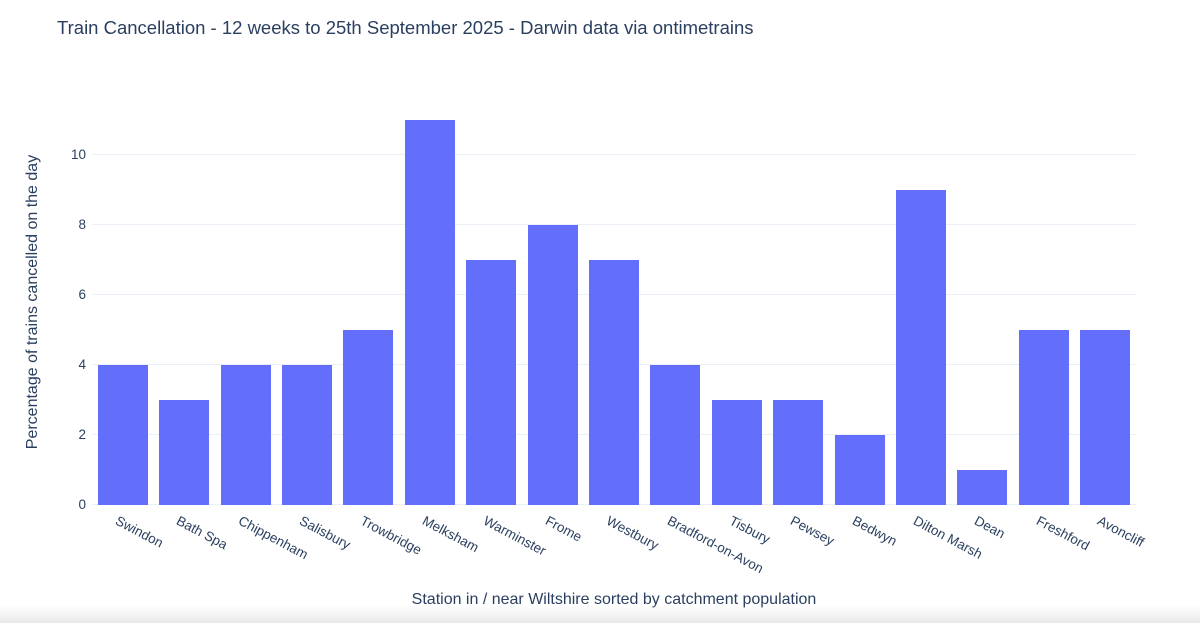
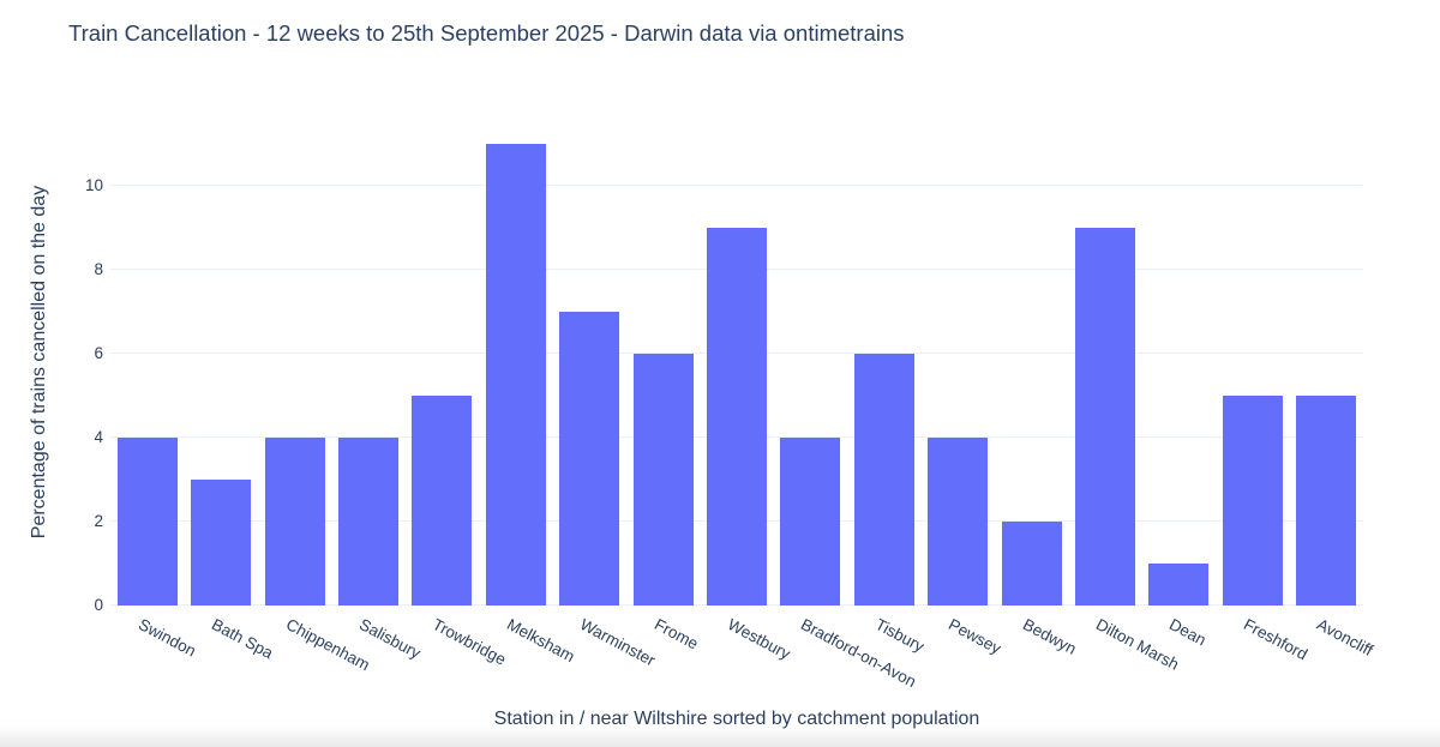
Frome: 8 -> 6
Westbury: 7 -> 9
Tisbury: 3 -> 6
Pewsey: 3 -> 4
